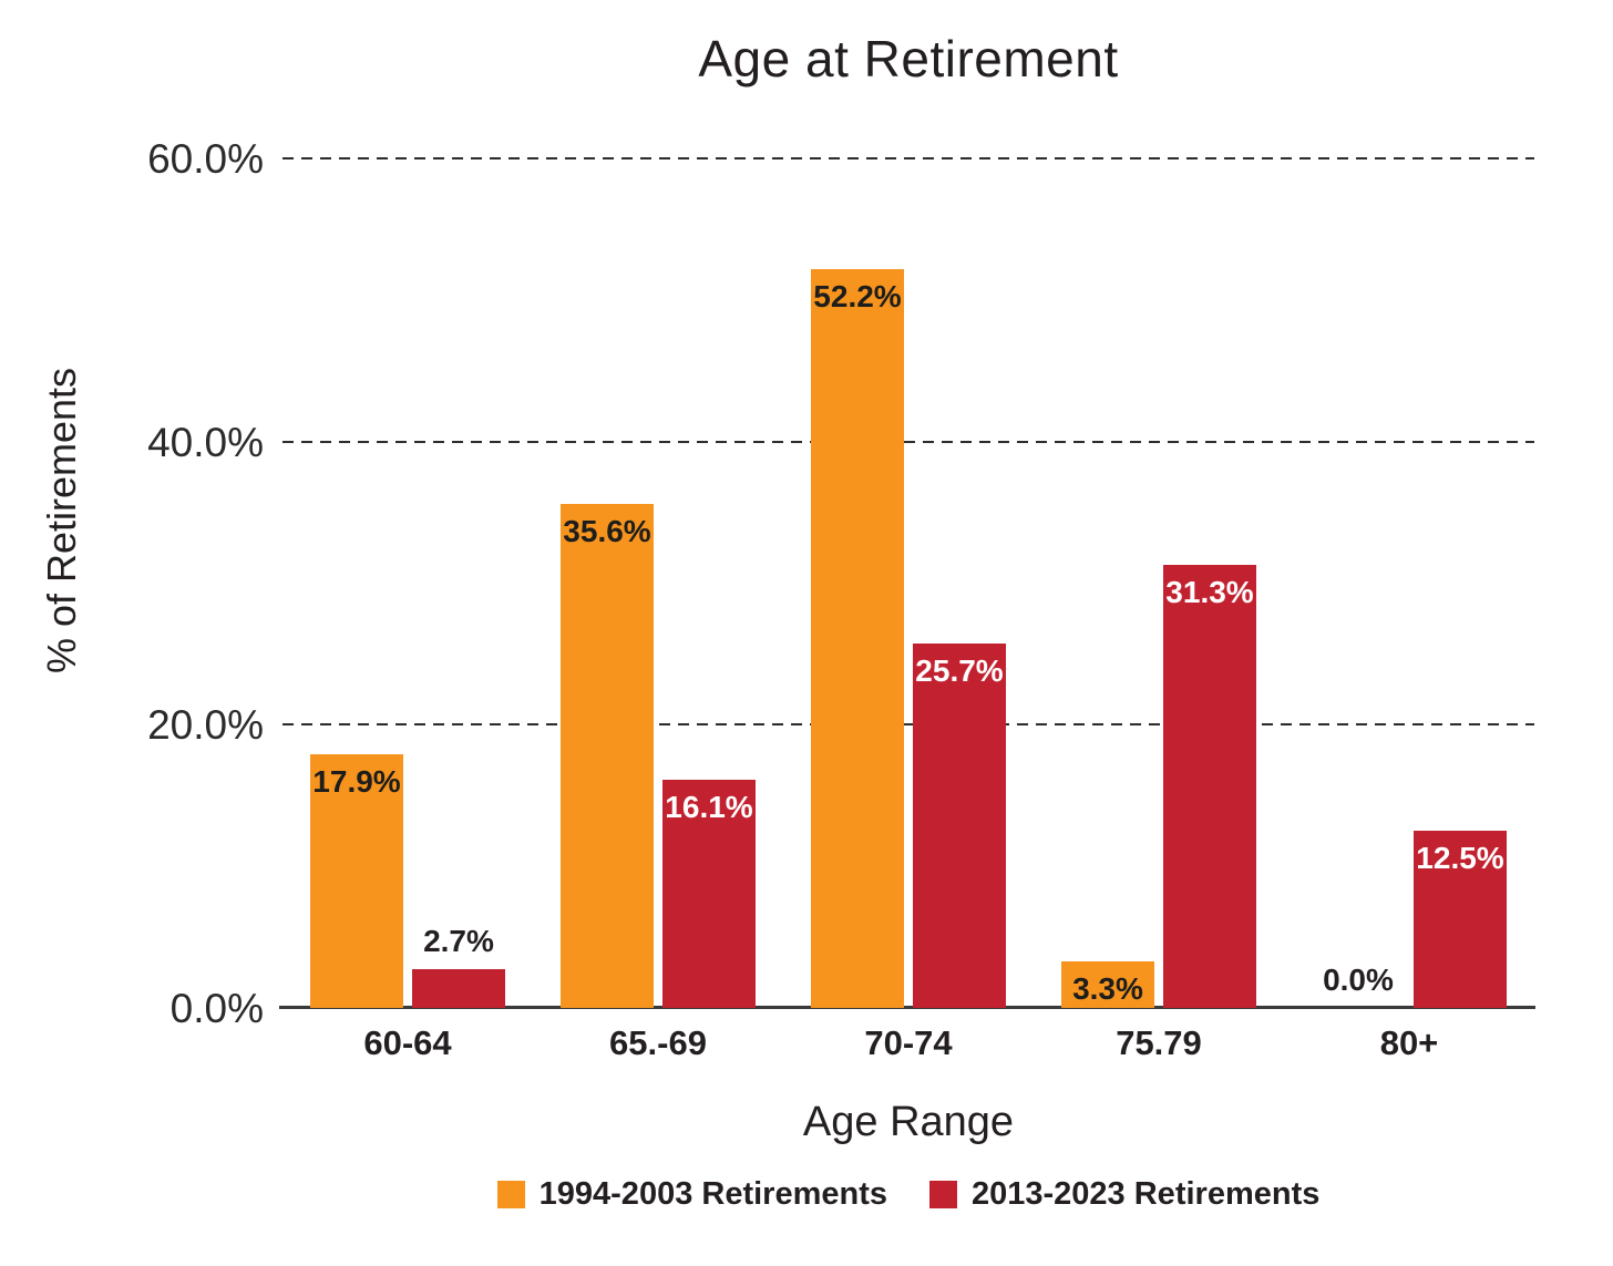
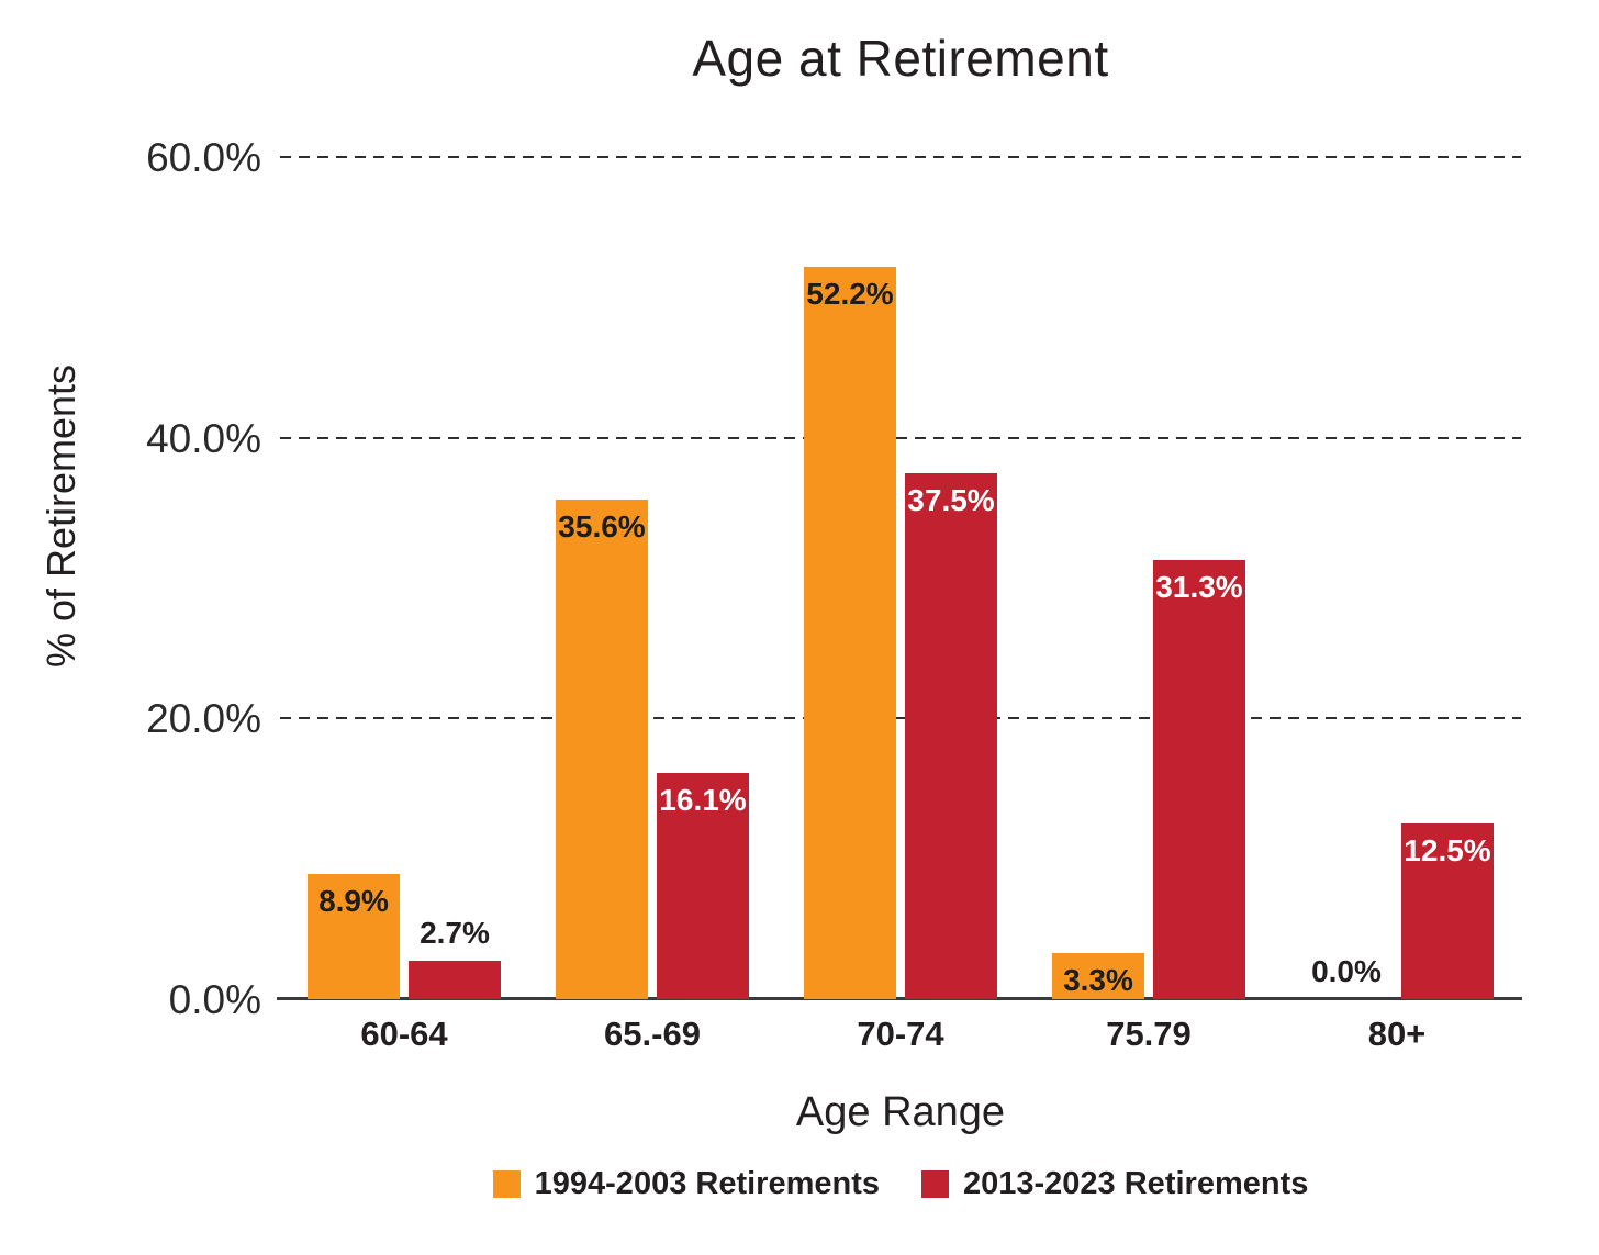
1994-2003 Retirements/60-64: 17.9% -> 8.9%
2013-2023 Retirements/70-74: 25.7% -> 37.5%
